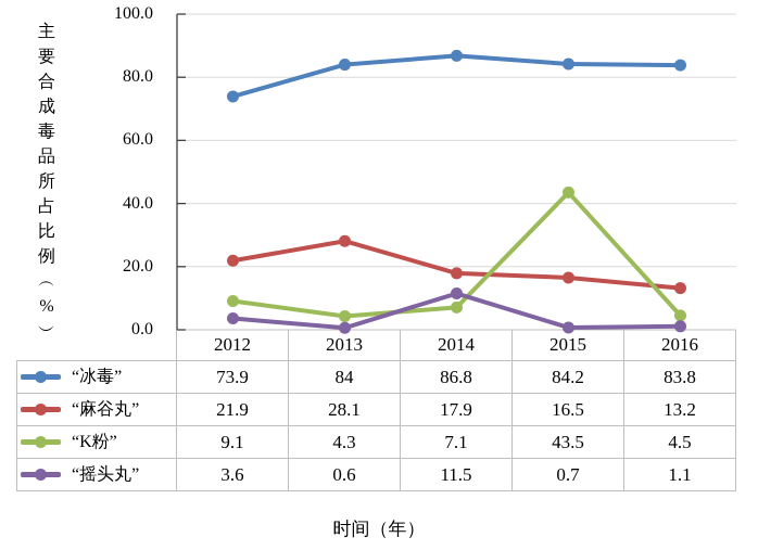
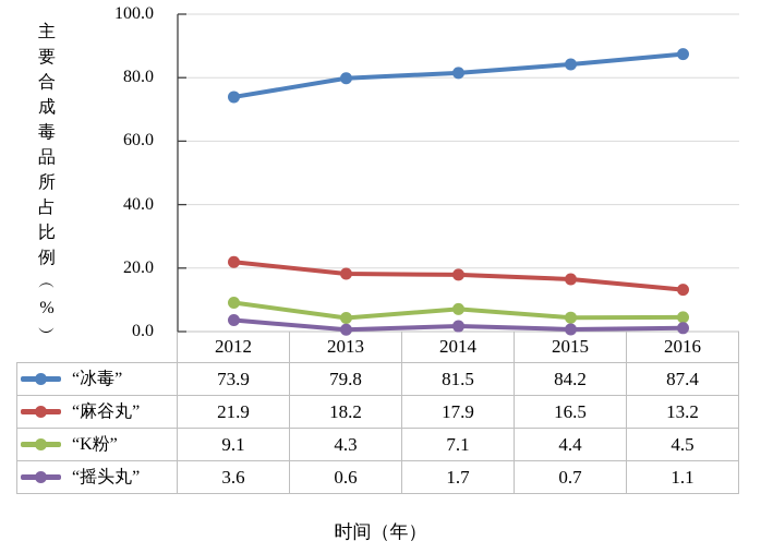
“冰毒”/2013: 84 -> 79.8
“麻谷丸”/2013: 28.1 -> 18.2
“冰毒”/2014: 86.8 -> 81.5
“摇头丸”/2014: 11.5 -> 1.7
“K粉”/2015: 43.5 -> 4.4
“冰毒”/2016: 83.8 -> 87.4
